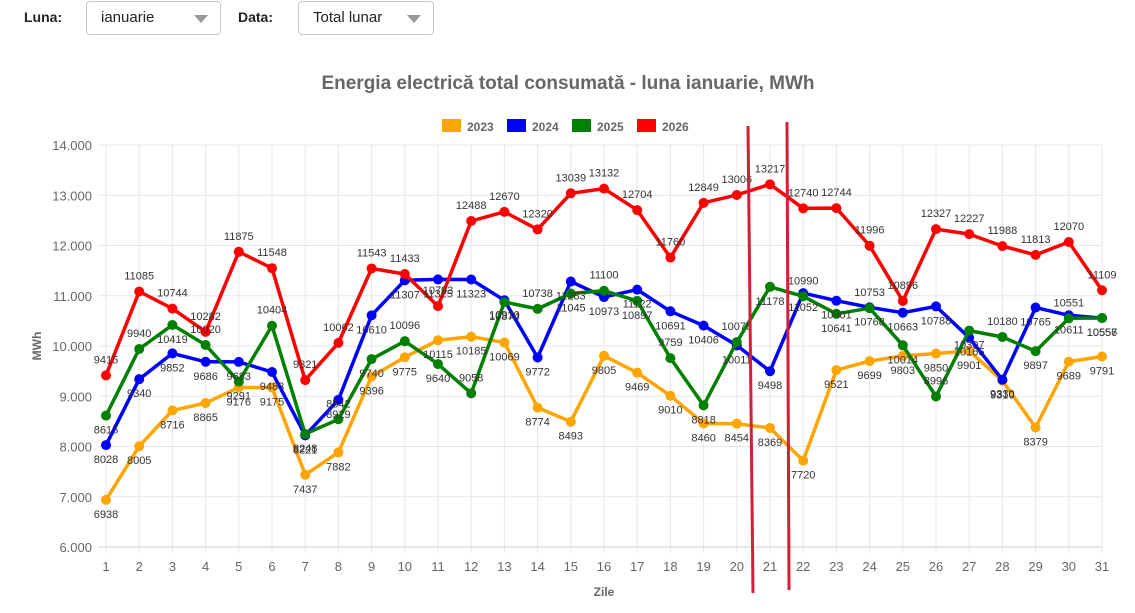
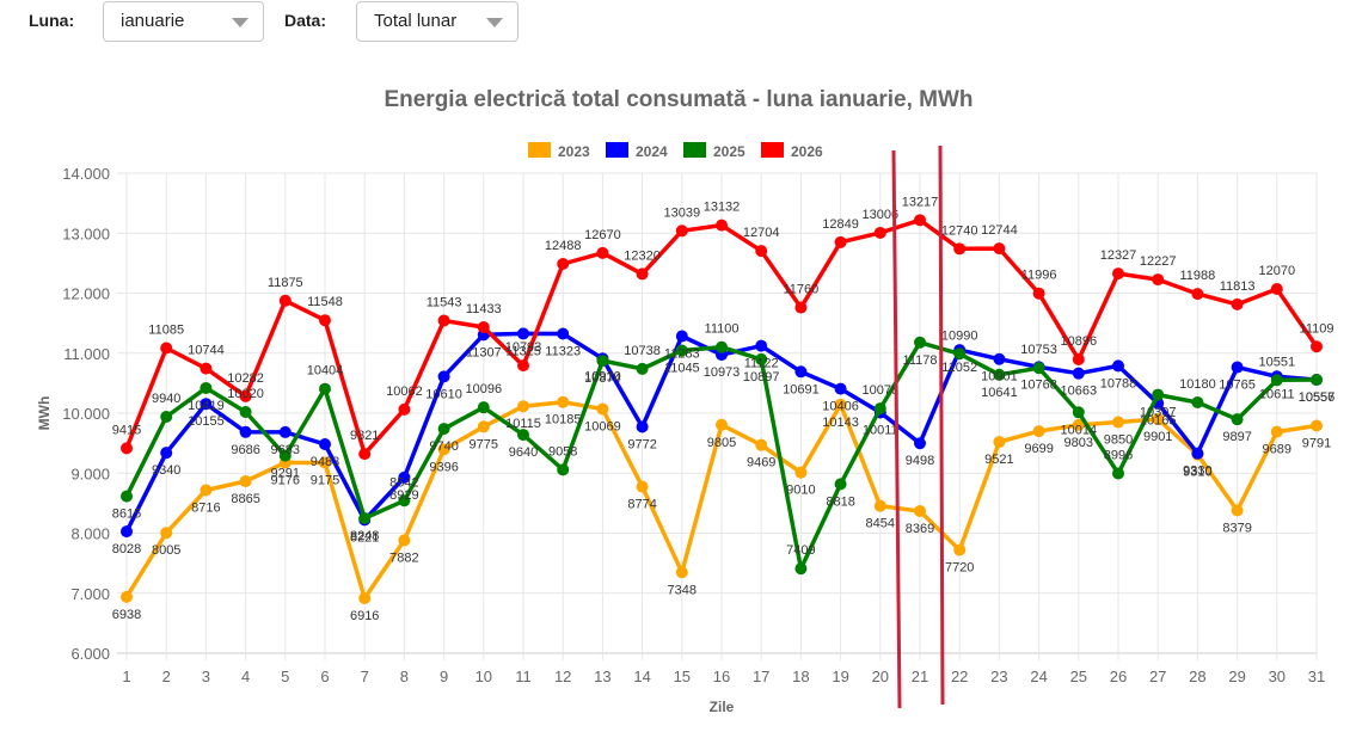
2024/3: 9852 -> 10155
2023/7: 7437 -> 6916
2023/15: 8493 -> 7348
2025/18: 9759 -> 7409
2023/19: 8460 -> 10143
